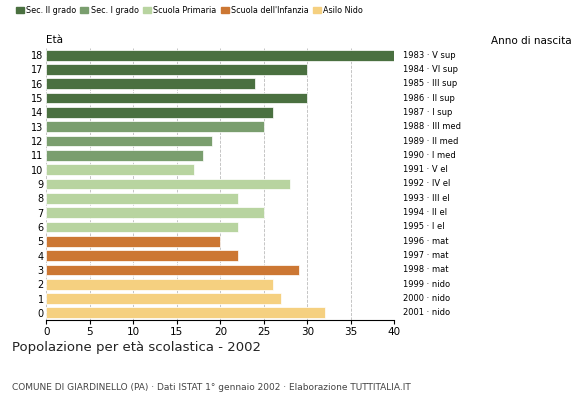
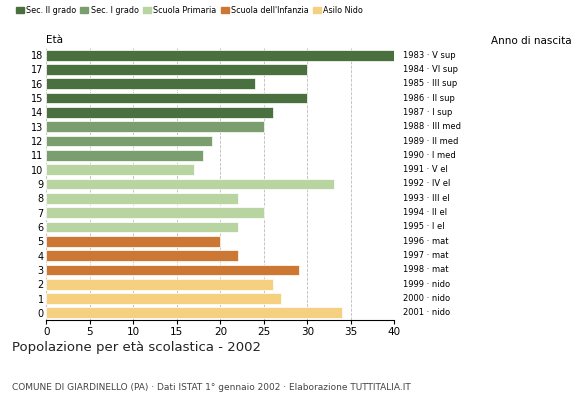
9: 28 -> 33
0: 32 -> 34
